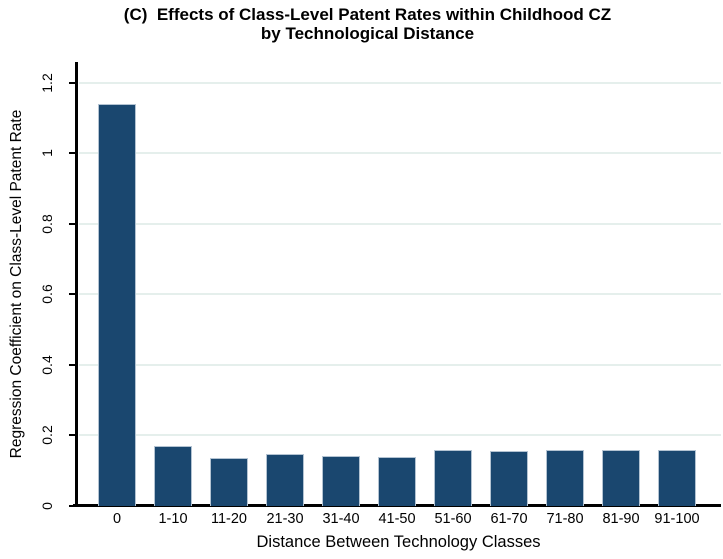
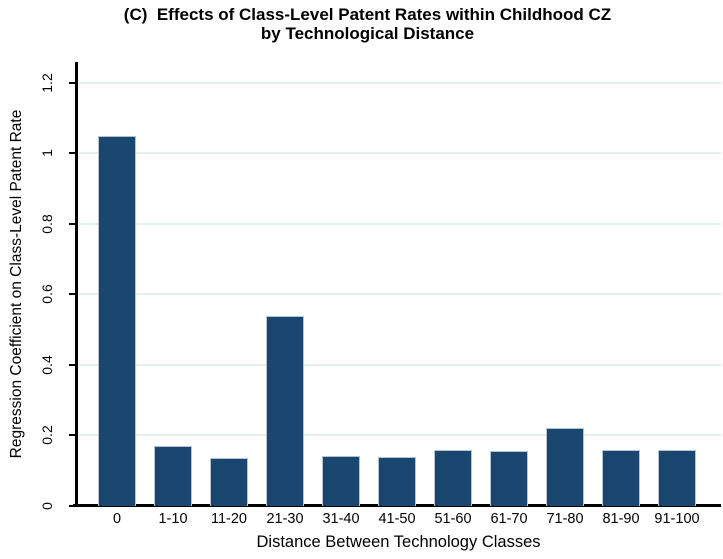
0: 1.14 -> 1.05
21-30: 0.15 -> 0.54
71-80: 0.16 -> 0.22
